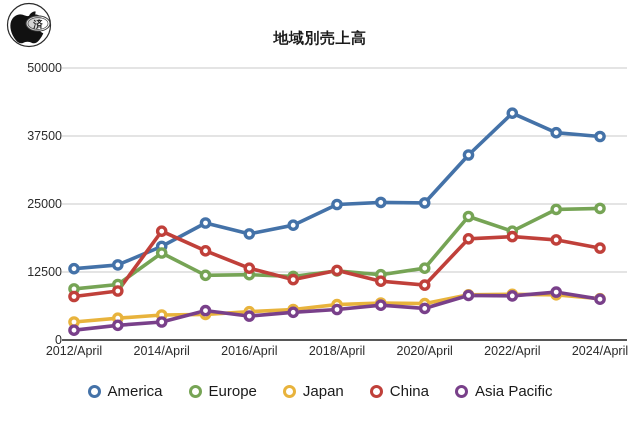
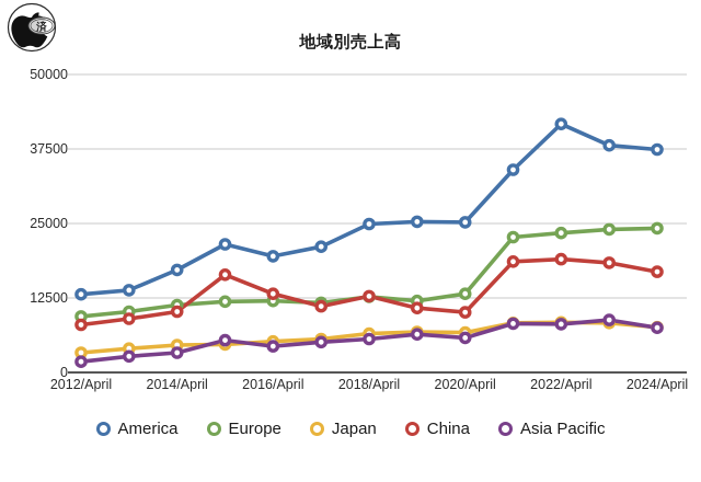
Europe/2014/April: 16000 -> 11000
China/2014/April: 20000 -> 10000
Europe/2022/April: 20000 -> 23000
